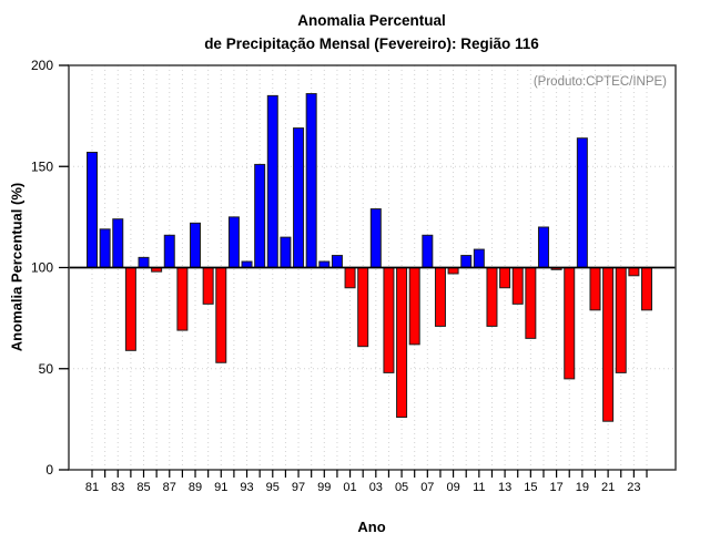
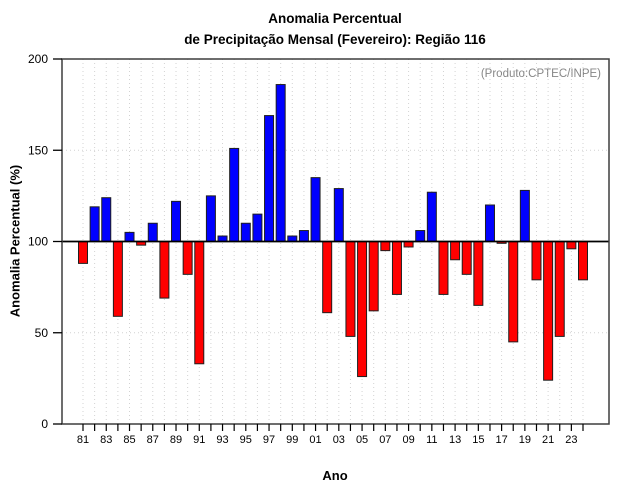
81: 157 -> 88
87: 116 -> 110
91: 53 -> 33
95: 185 -> 110
01: 90 -> 135
07: 116 -> 95
11: 109 -> 127
19: 164 -> 128
